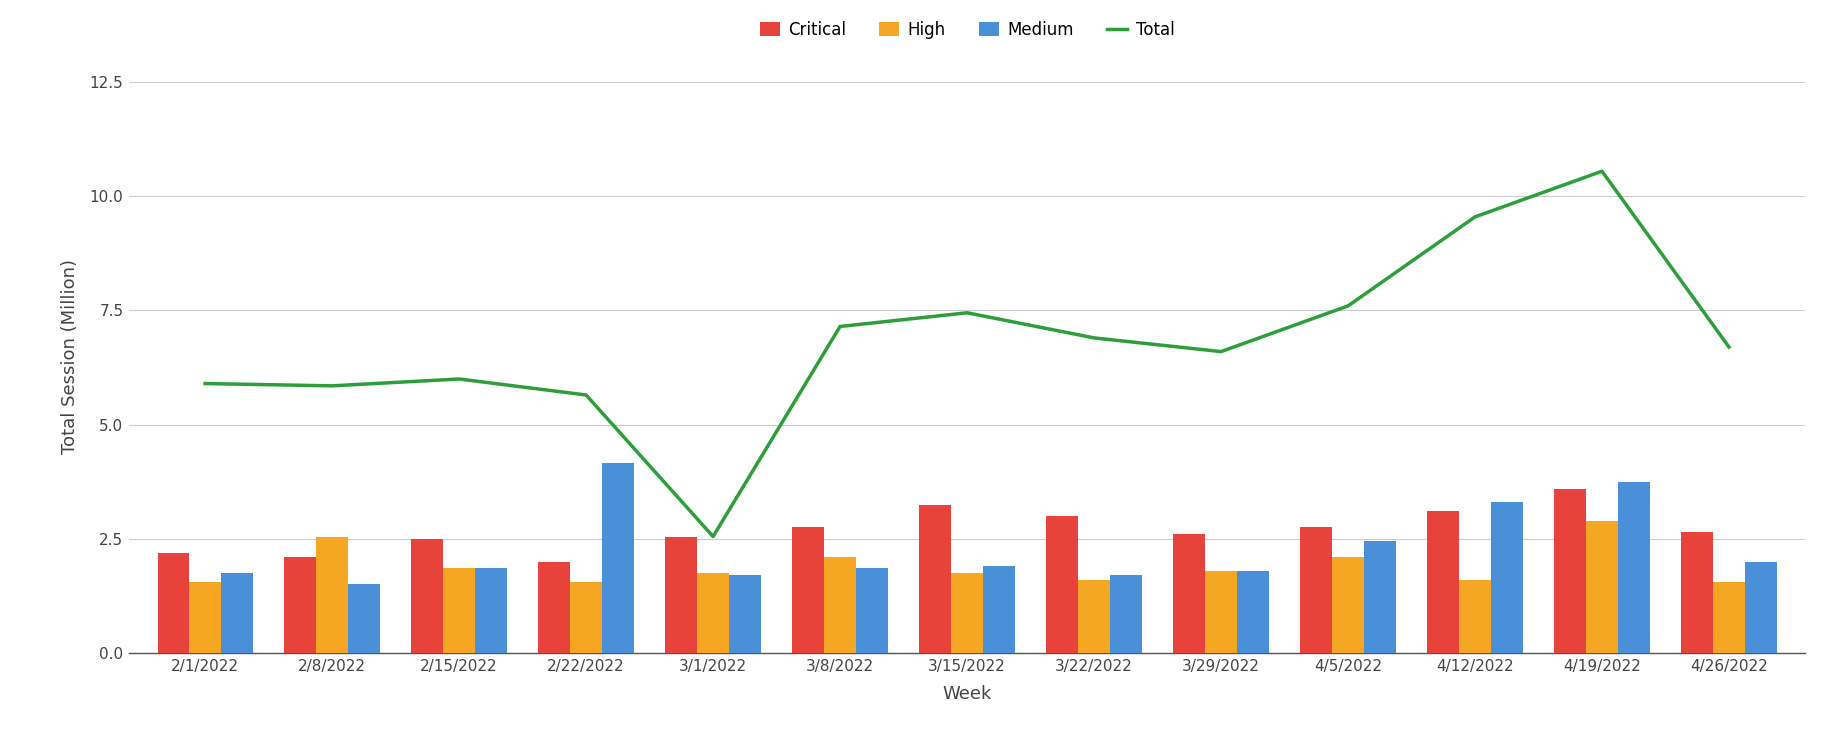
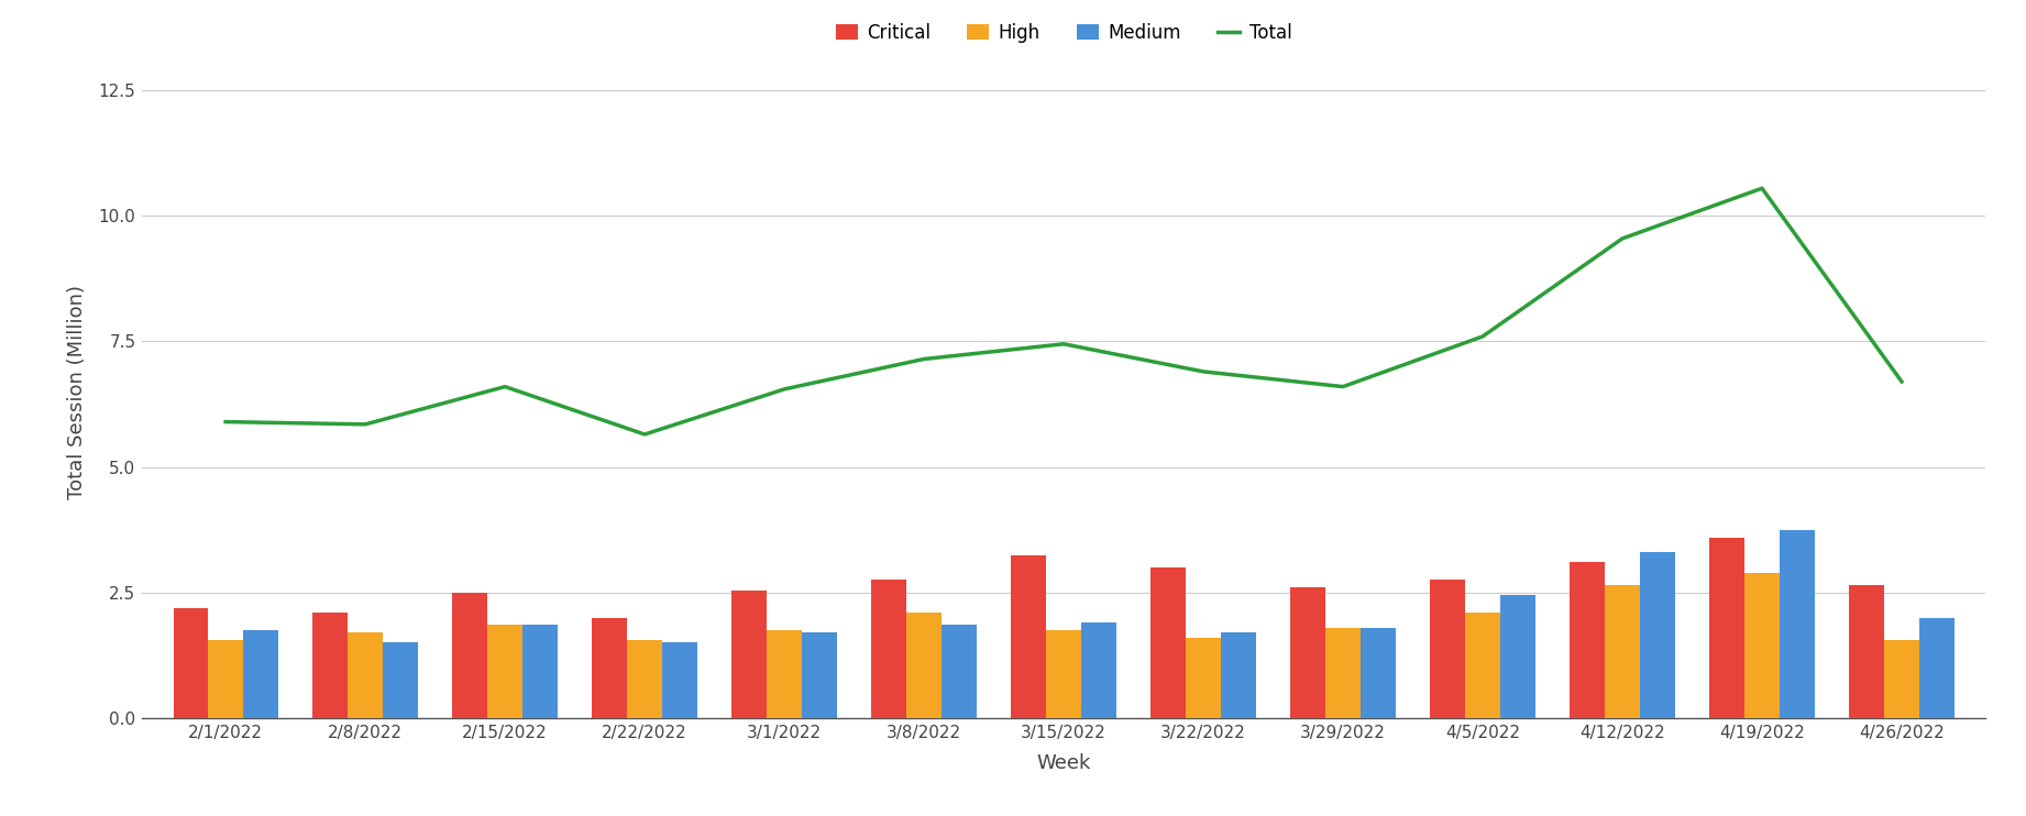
High/2/8/2022: 2.55 -> 1.70
Total/2/15/2022: 6.00 -> 6.60
Medium/2/22/2022: 4.15 -> 1.50
Total/3/1/2022: 2.55 -> 6.55
High/4/12/2022: 1.60 -> 2.65
